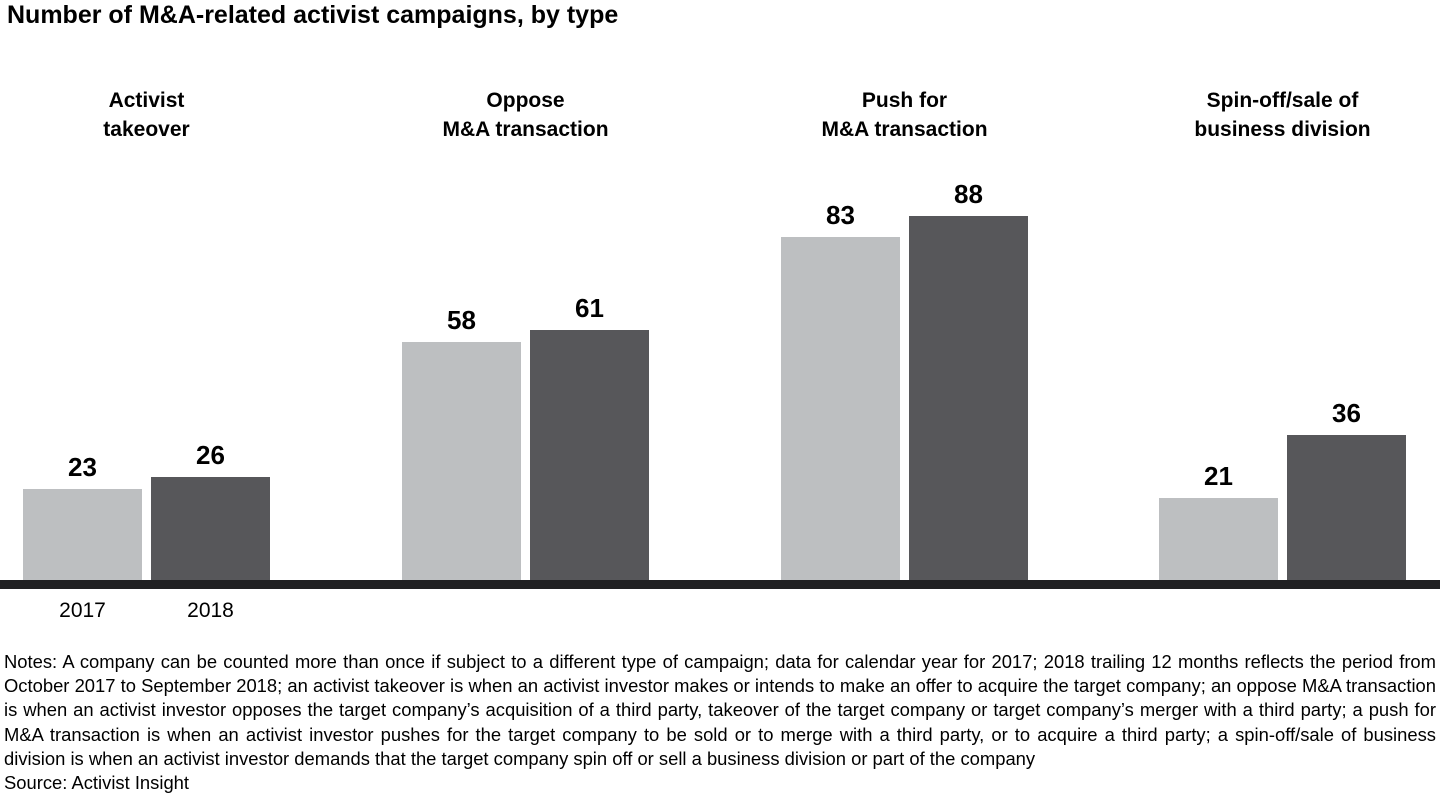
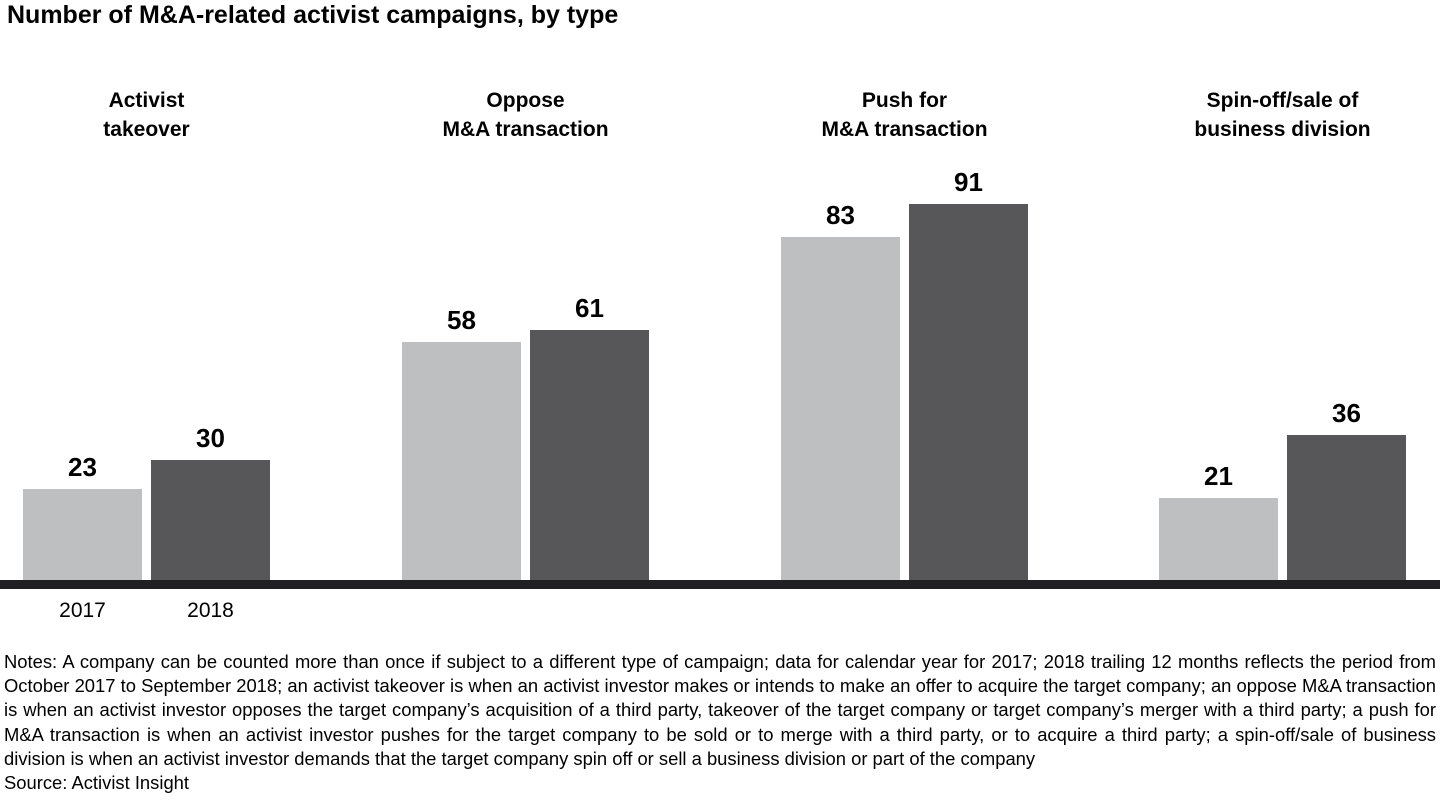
2018/Activist takeover: 26 -> 30
2018/Push for M&A transaction: 88 -> 91
